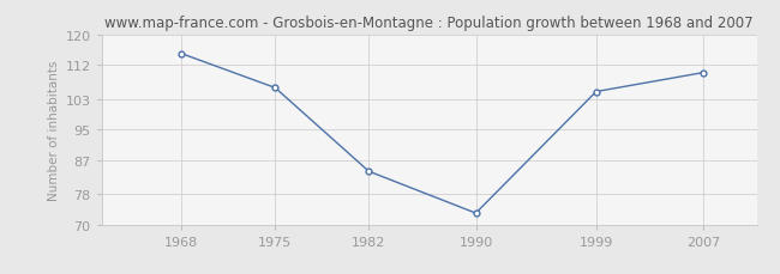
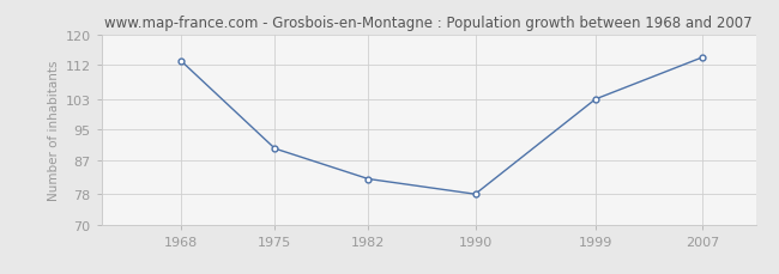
1968: 115 -> 113
1975: 106 -> 90
1982: 84 -> 82
1990: 73 -> 78
1999: 105 -> 103
2007: 110 -> 114
